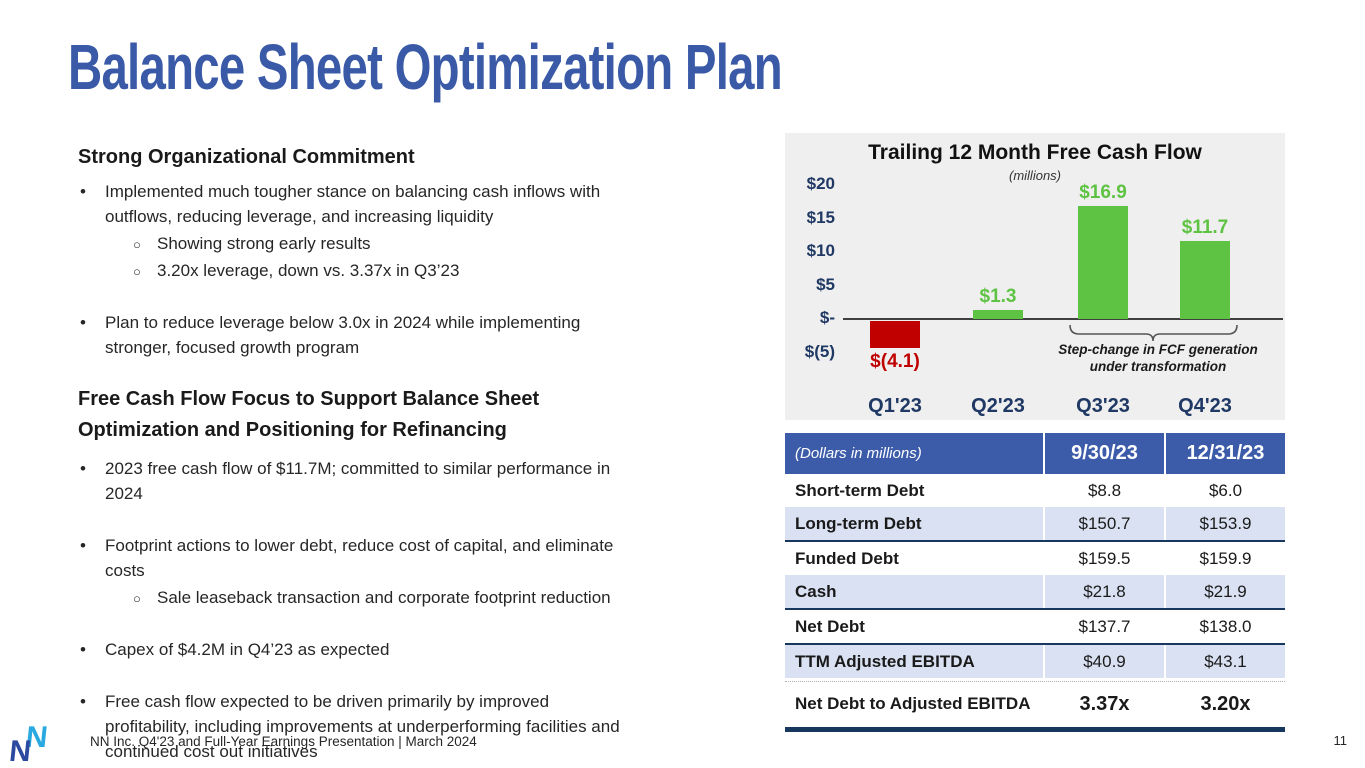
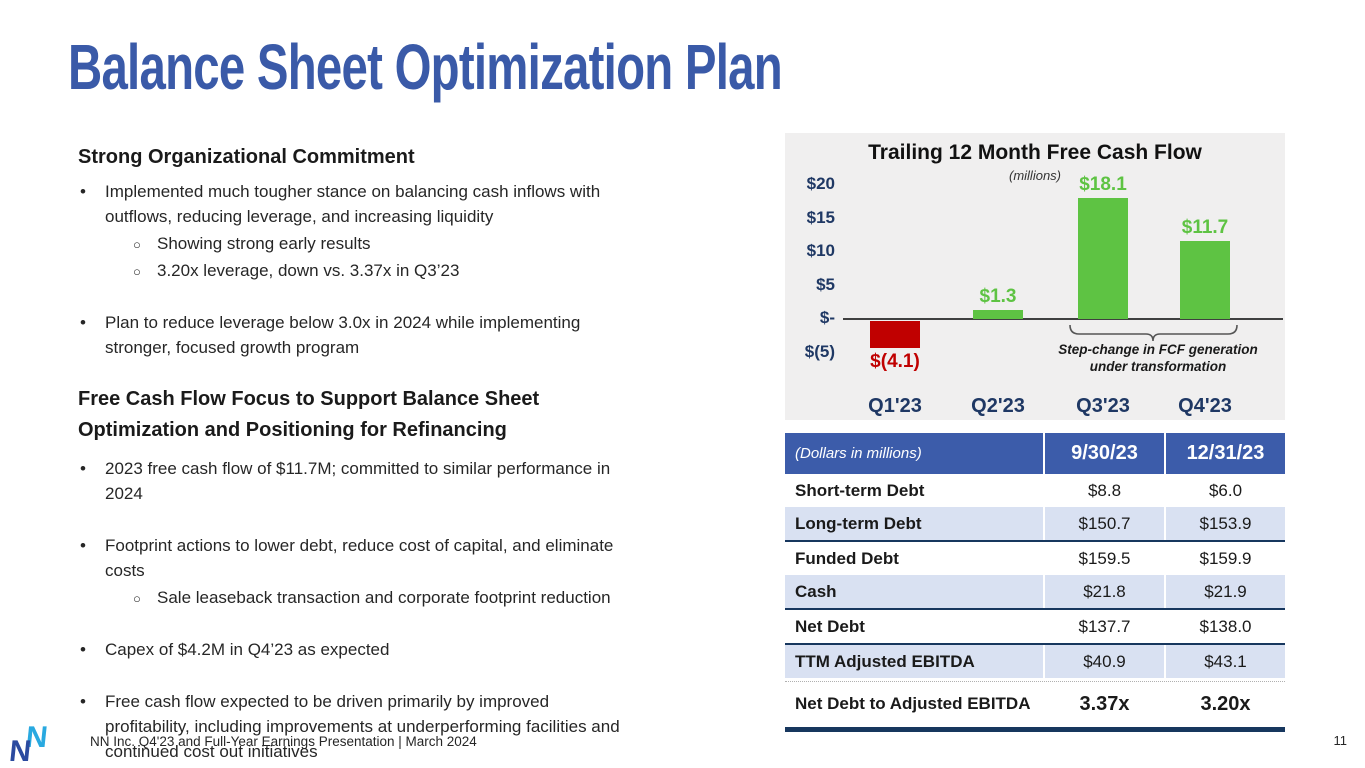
Q3'23: $16.9 -> $18.1
